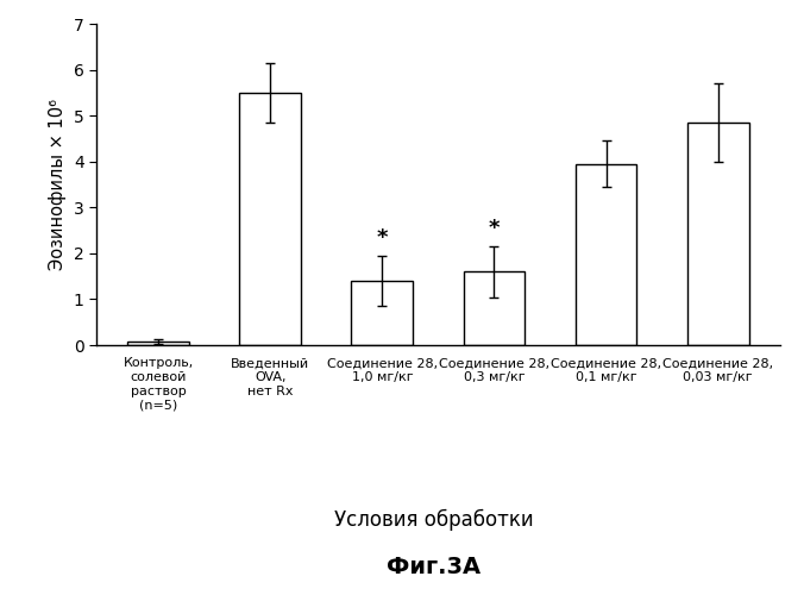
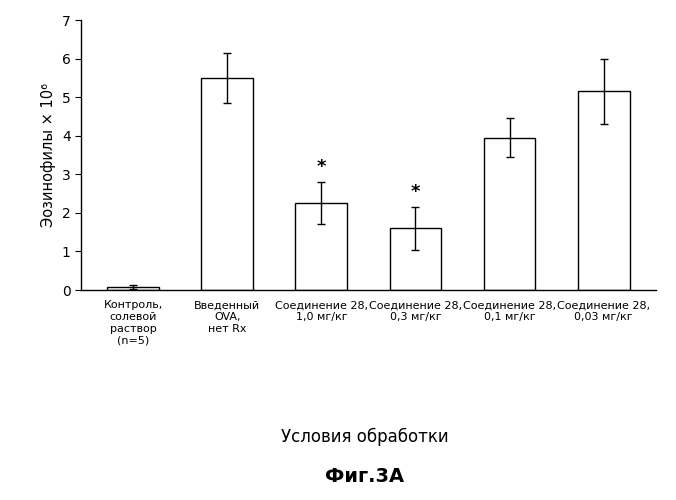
Соединение 28, 1,0 мг/кг: 1.40 -> 2.25
Соединение 28, 0,03 мг/кг: 4.85 -> 5.15
